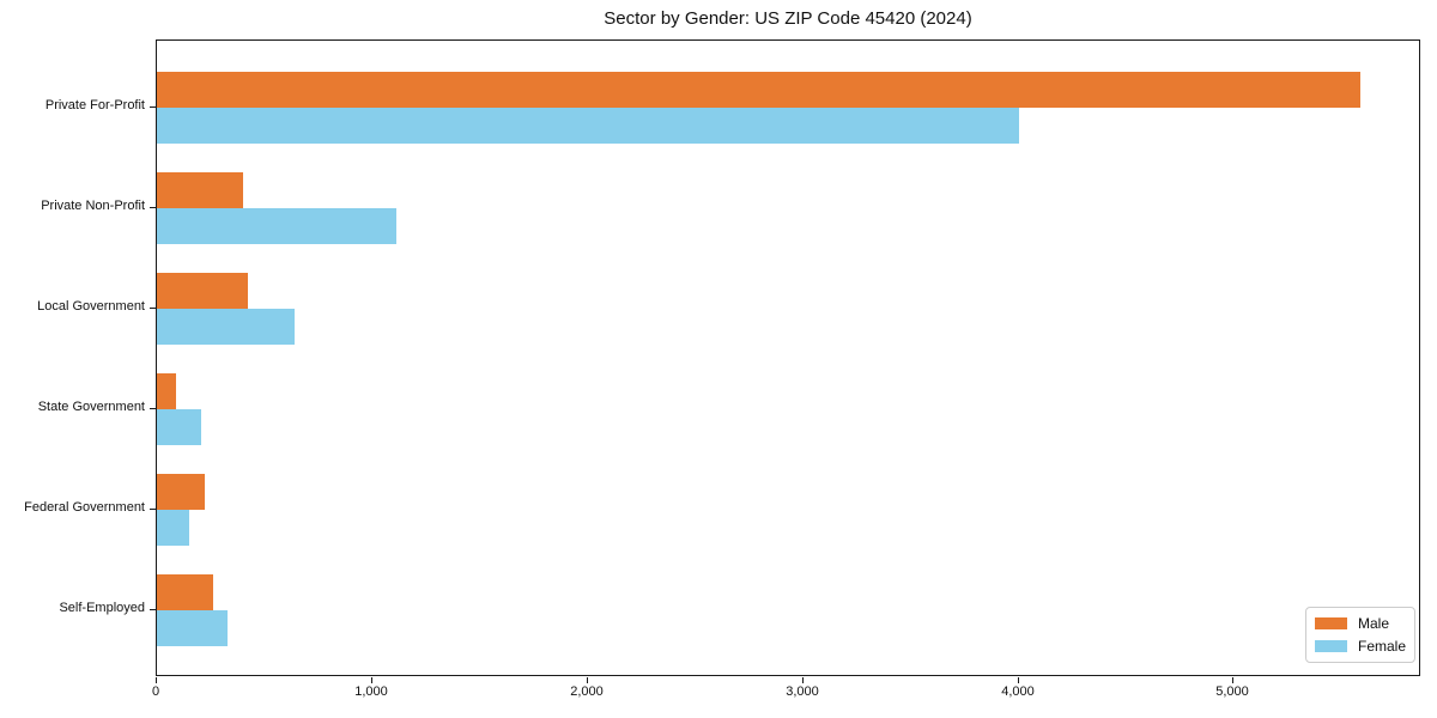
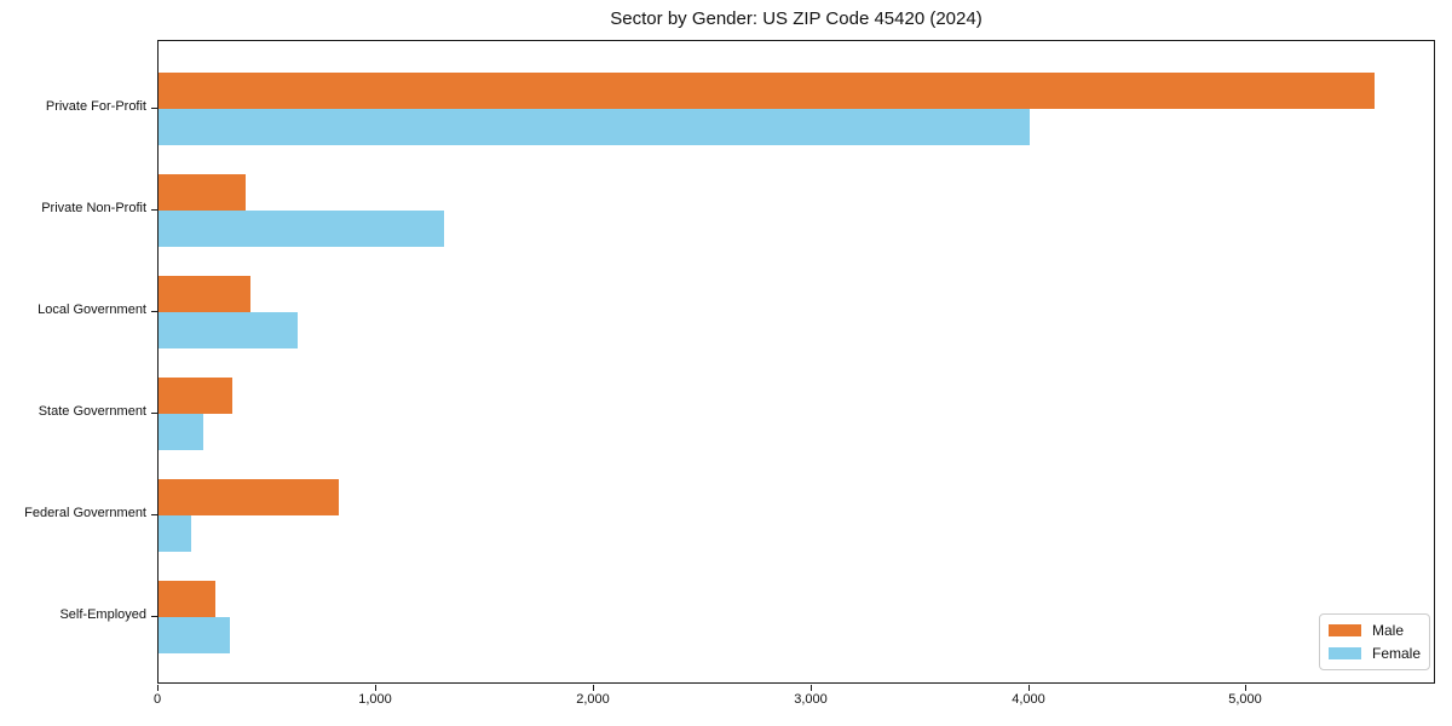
Female/Private Non-Profit: 1110 -> 1310
Male/State Government: 90 -> 340
Male/Federal Government: 220 -> 830
